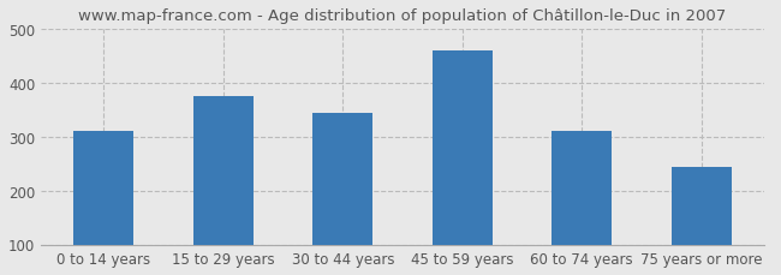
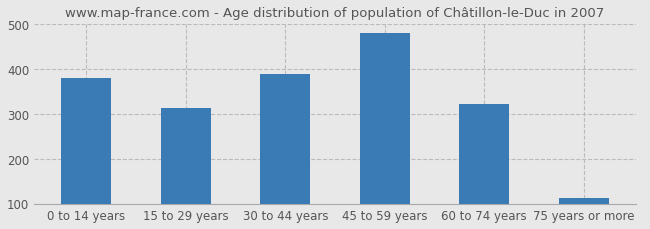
0 to 14 years: 310 -> 380
15 to 29 years: 375 -> 313
30 to 44 years: 345 -> 390
45 to 59 years: 460 -> 480
60 to 74 years: 310 -> 322
75 years or more: 245 -> 112
